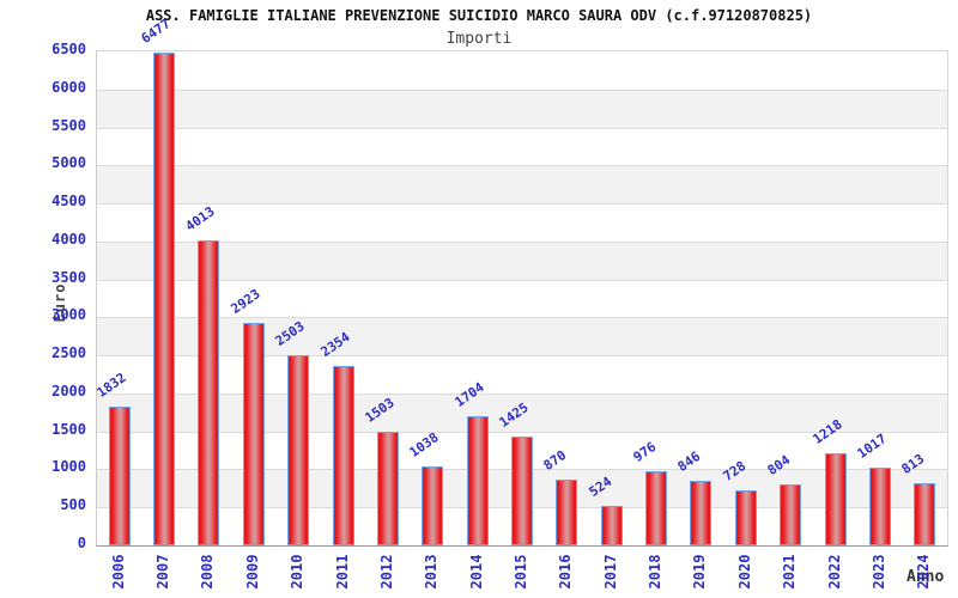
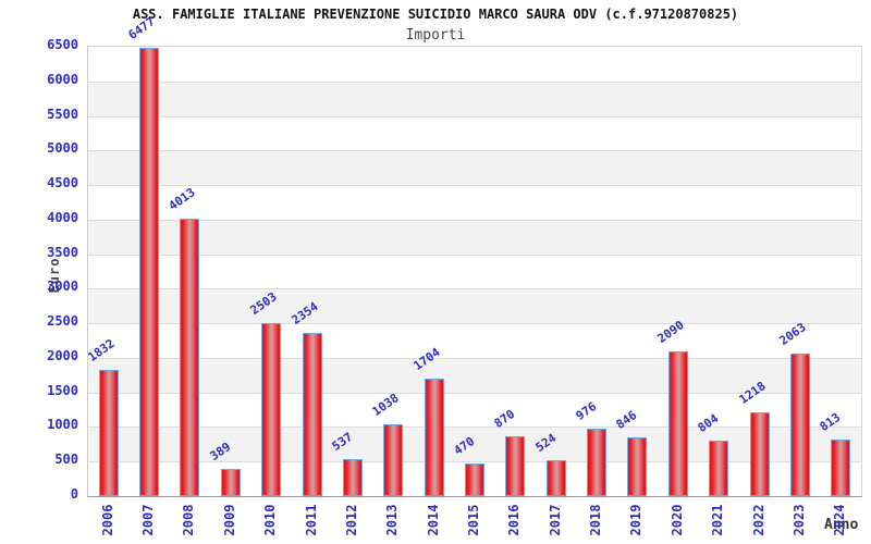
2009: 2923 -> 389
2012: 1503 -> 537
2015: 1425 -> 470
2020: 728 -> 2090
2023: 1017 -> 2063
